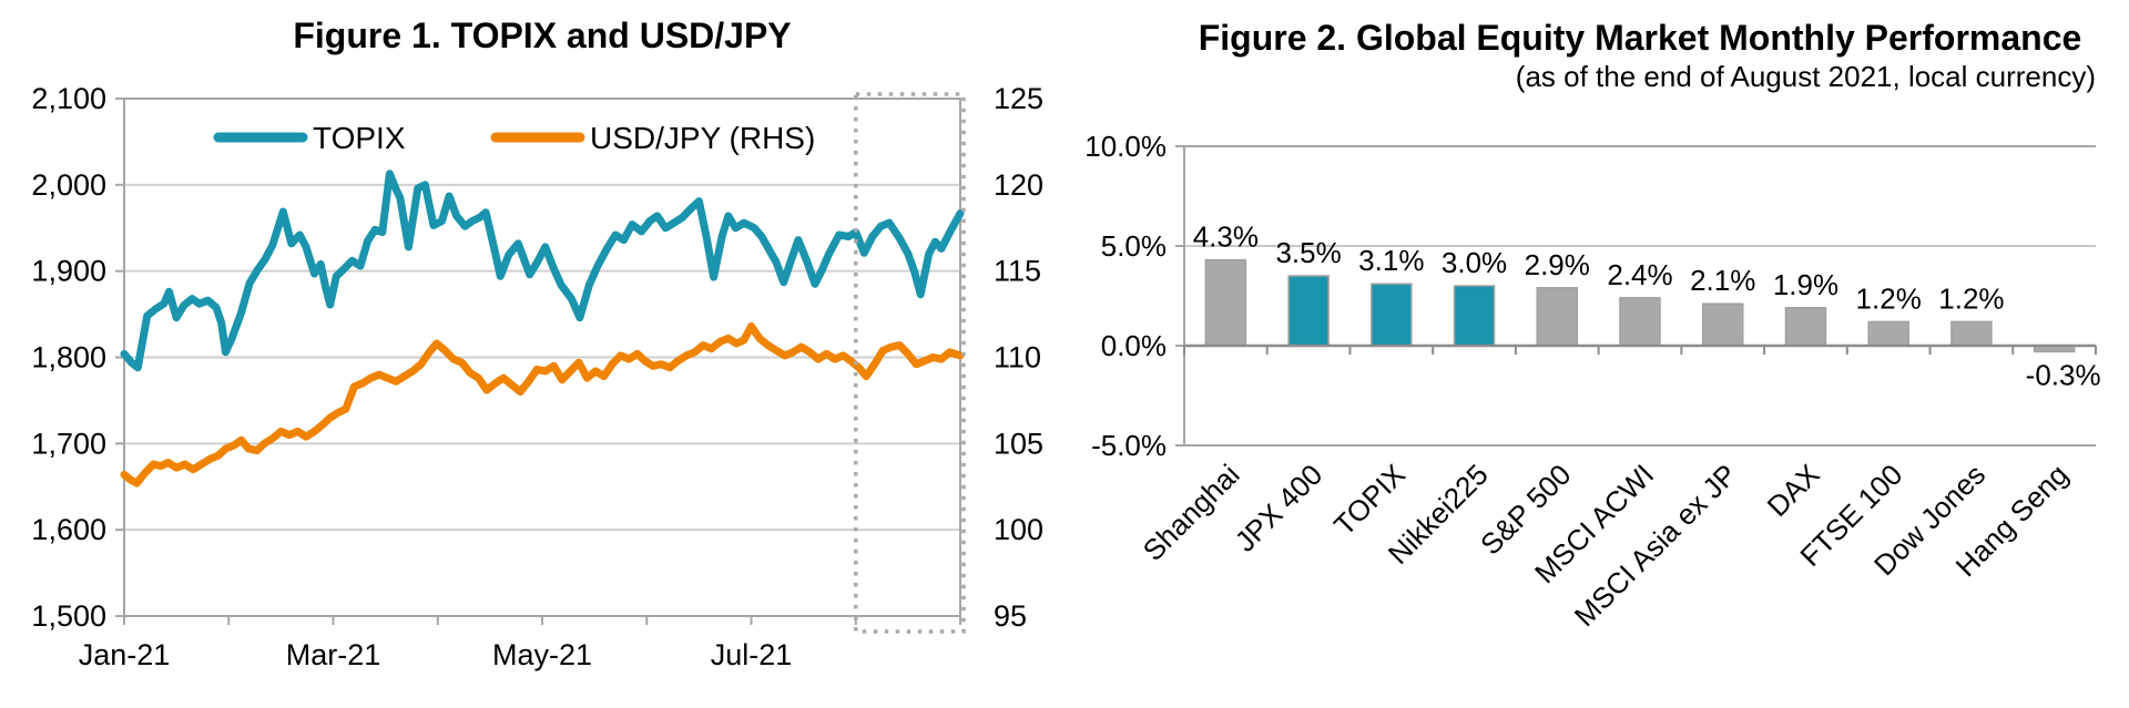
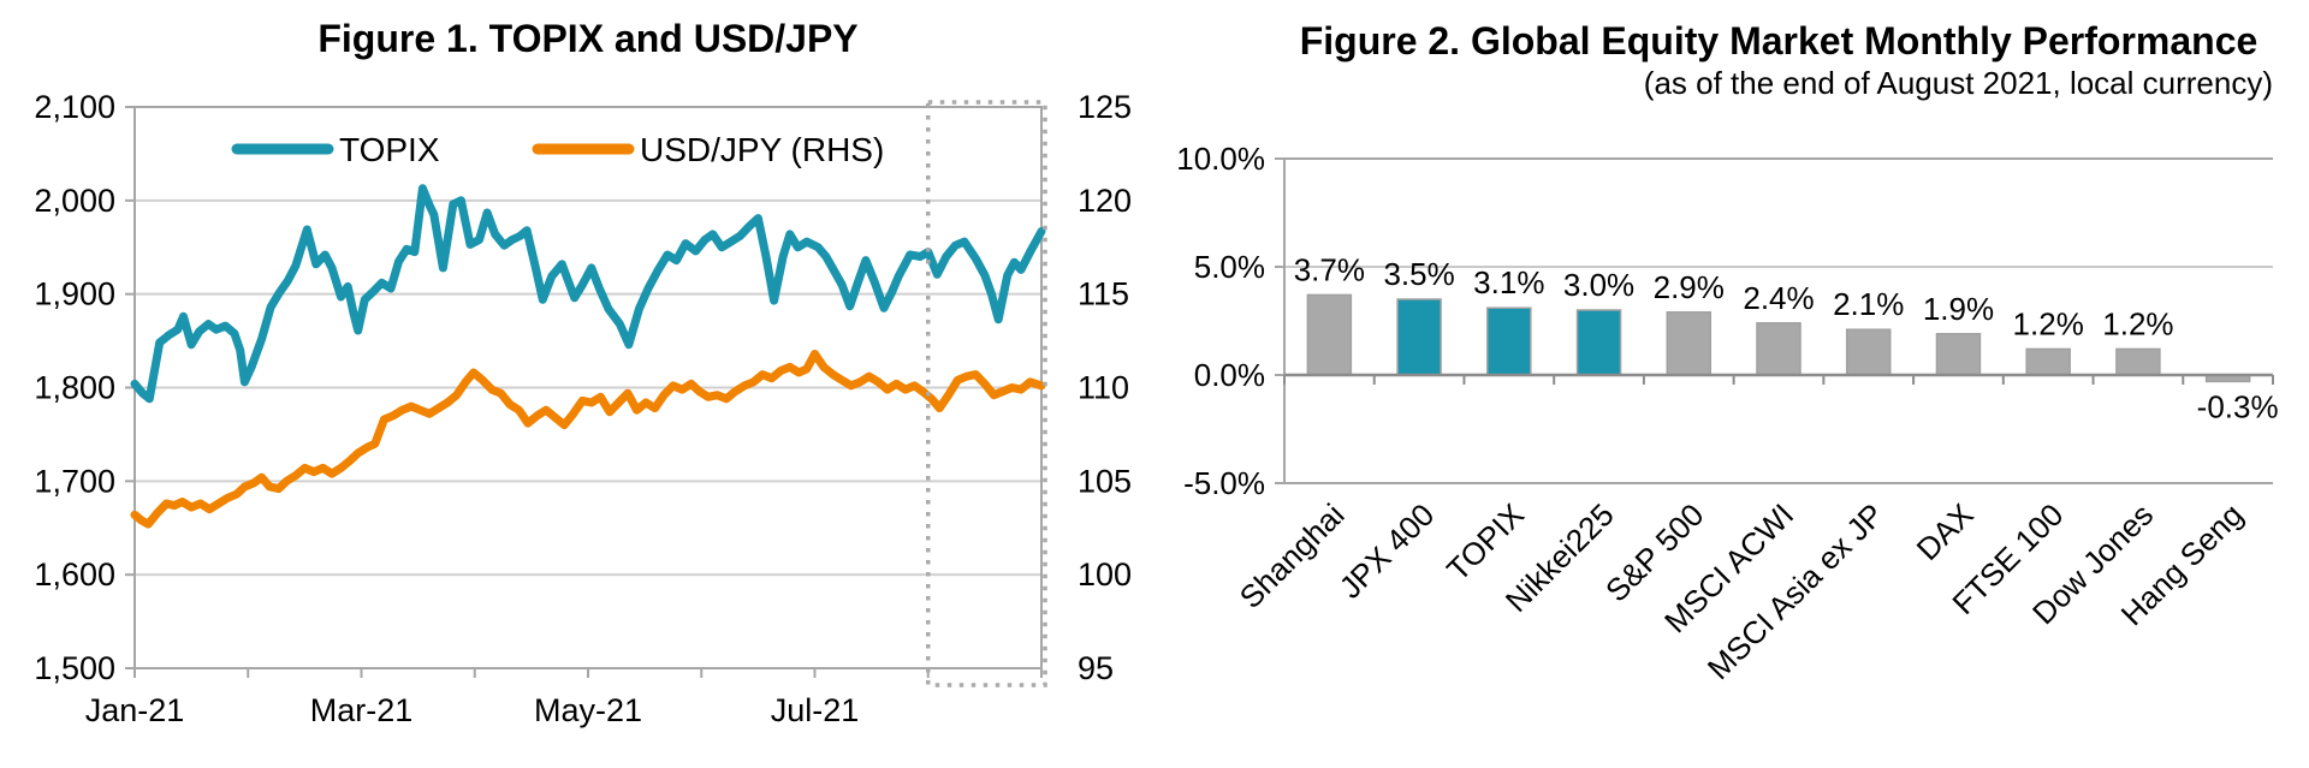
Figure 2. Global Equity Market Monthly Performance/Shanghai: 4.3% -> 3.7%
